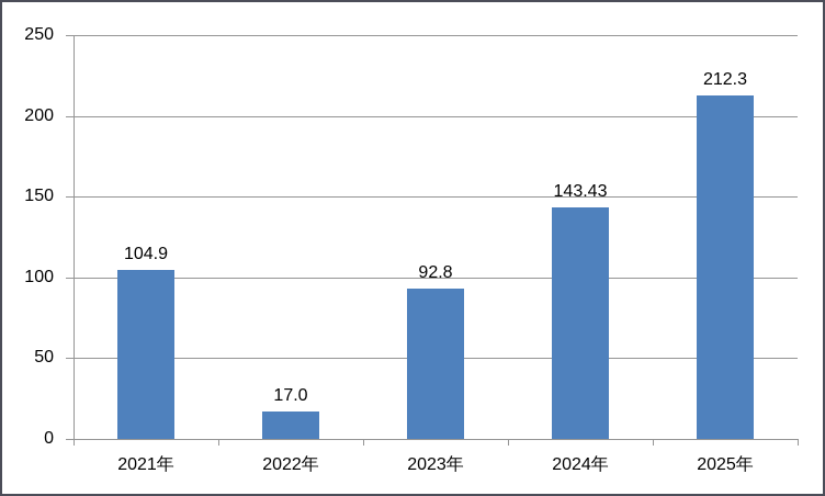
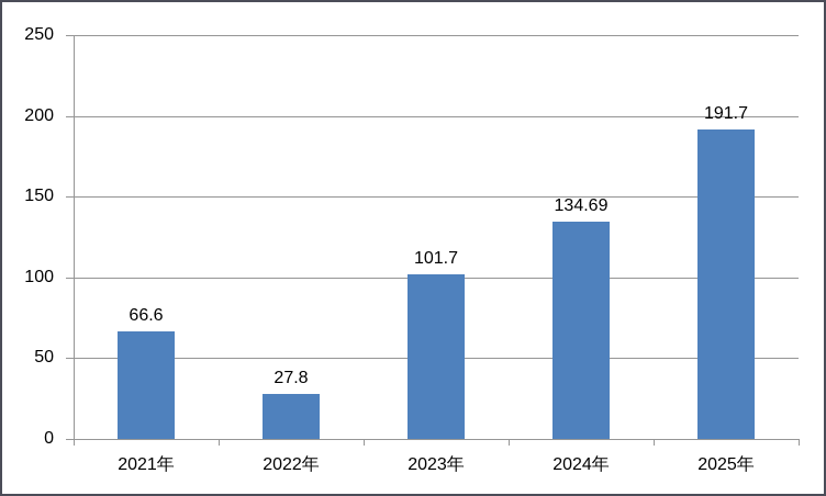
2021年: 104.9 -> 66.6
2022年: 17.0 -> 27.8
2023年: 92.8 -> 101.7
2024年: 143.43 -> 134.69
2025年: 212.3 -> 191.7
